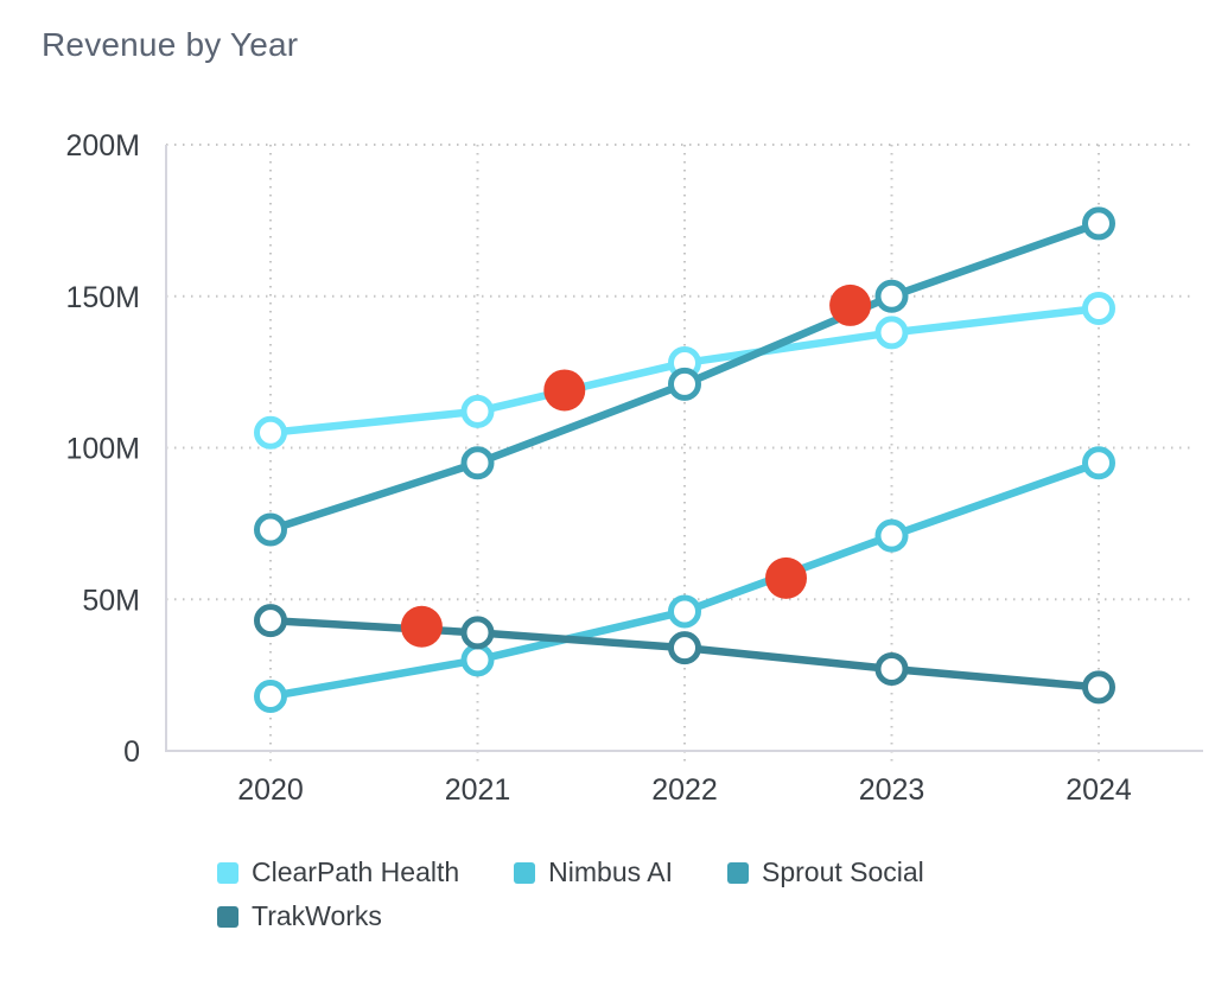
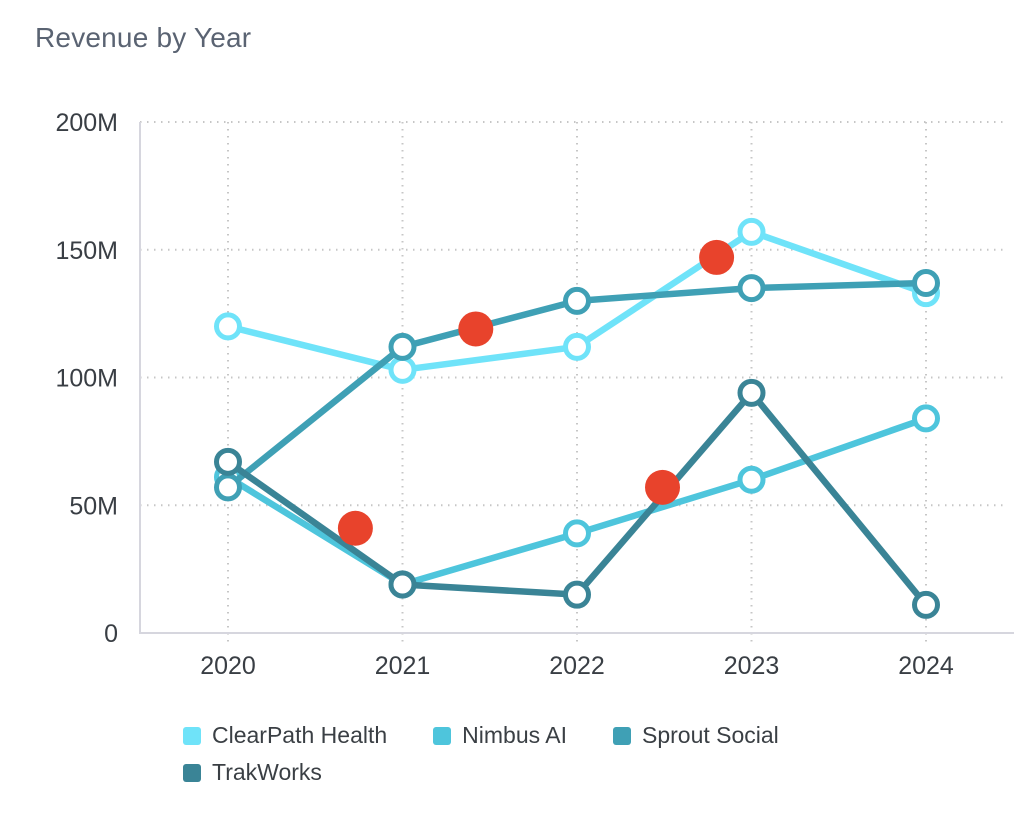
ClearPath Health/2020: 105M -> 120M
Nimbus AI/2020: 18M -> 61M
Sprout Social/2020: 73M -> 57M
TrakWorks/2020: 43M -> 67M
ClearPath Health/2021: 112M -> 103M
Nimbus AI/2021: 30M -> 19M
Sprout Social/2021: 95M -> 112M
TrakWorks/2021: 39M -> 19M
ClearPath Health/2022: 128M -> 112M
Nimbus AI/2022: 46M -> 39M
Sprout Social/2022: 121M -> 130M
TrakWorks/2022: 34M -> 15M
ClearPath Health/2023: 138M -> 157M
Nimbus AI/2023: 71M -> 60M
Sprout Social/2023: 150M -> 135M
TrakWorks/2023: 27M -> 94M
ClearPath Health/2024: 146M -> 133M
Nimbus AI/2024: 95M -> 84M
Sprout Social/2024: 174M -> 137M
TrakWorks/2024: 21M -> 11M
